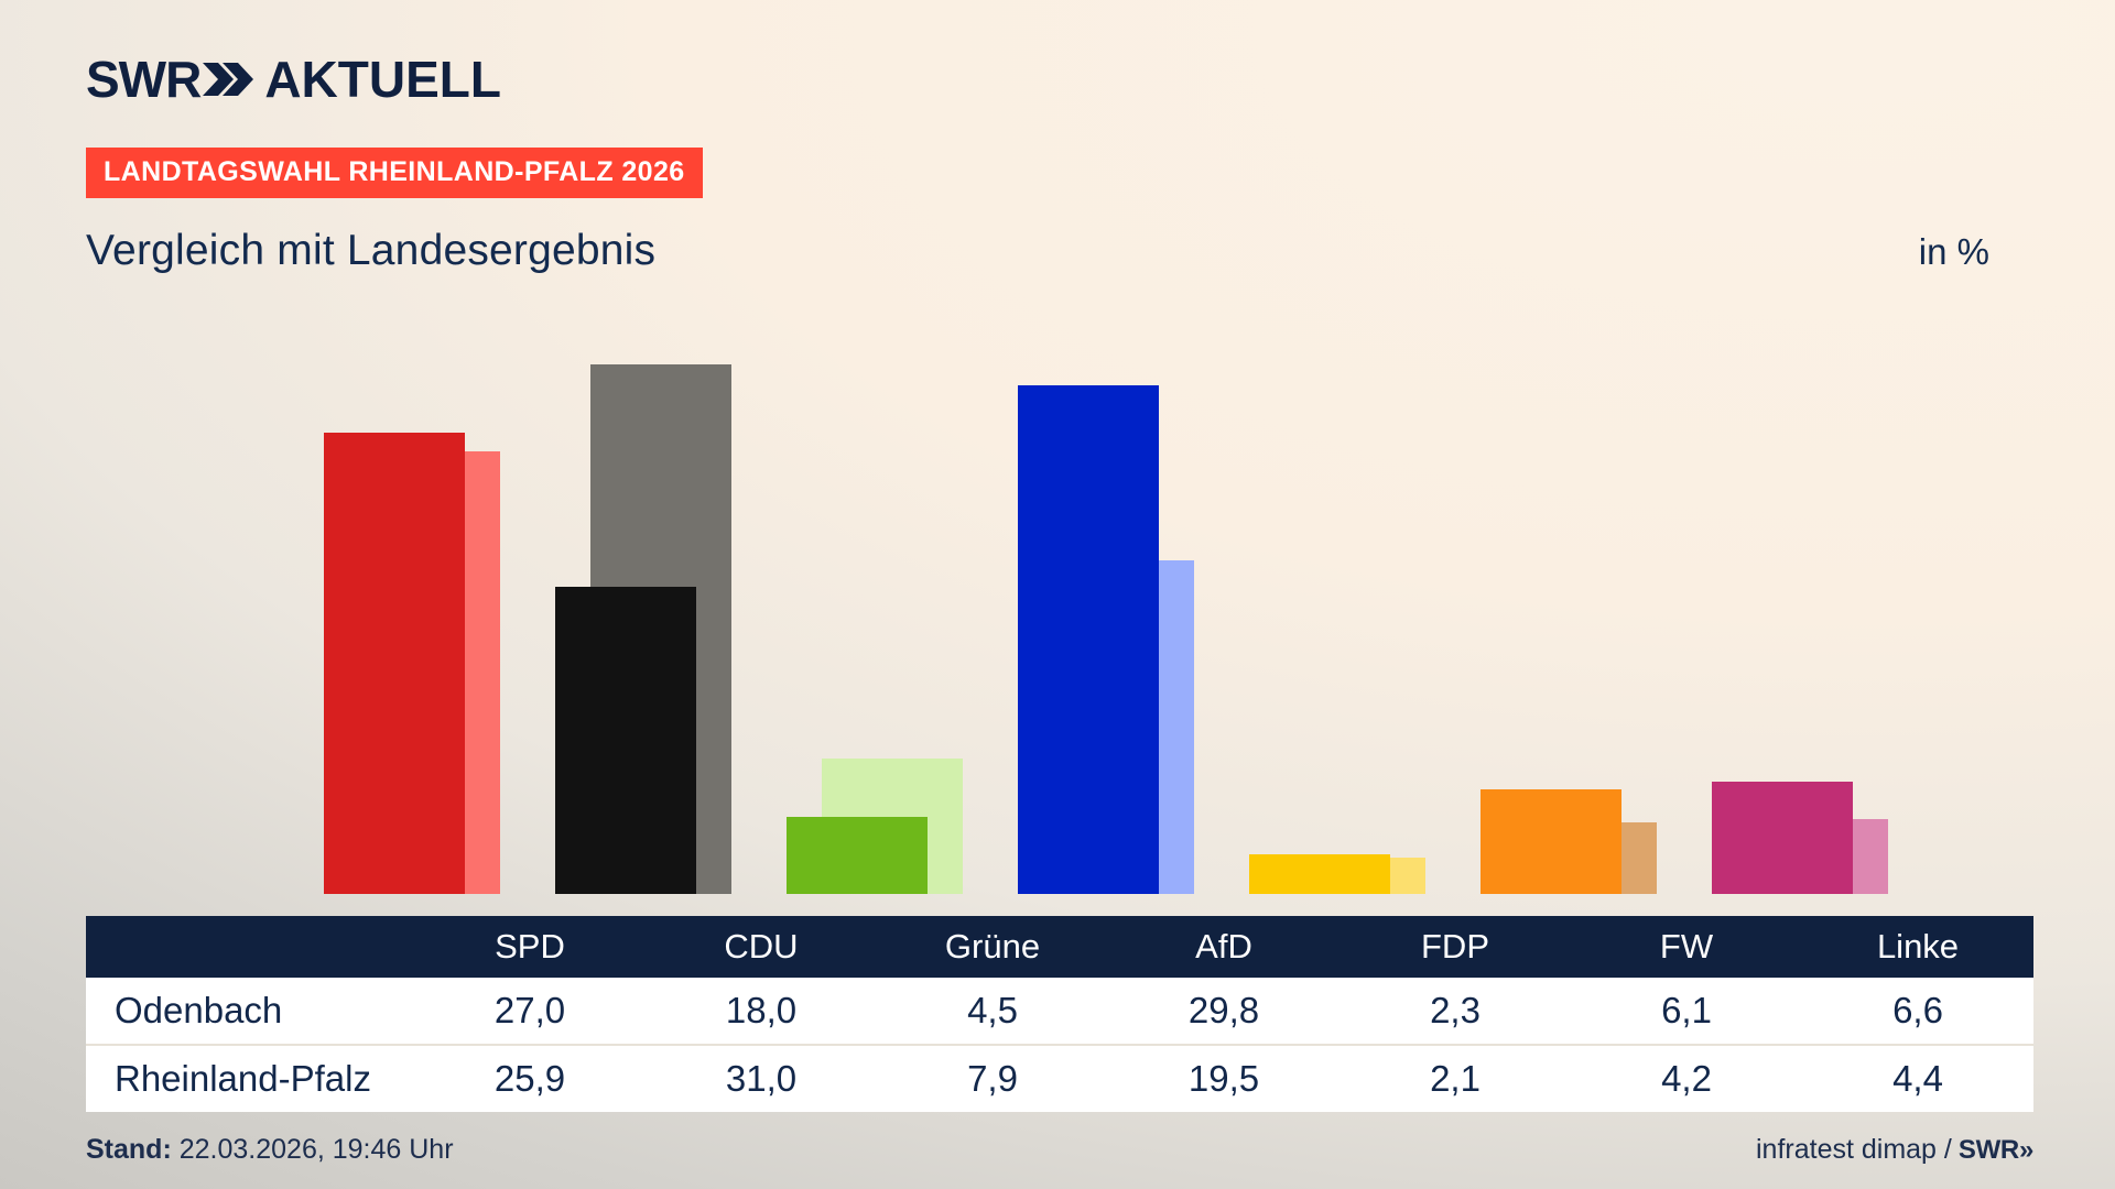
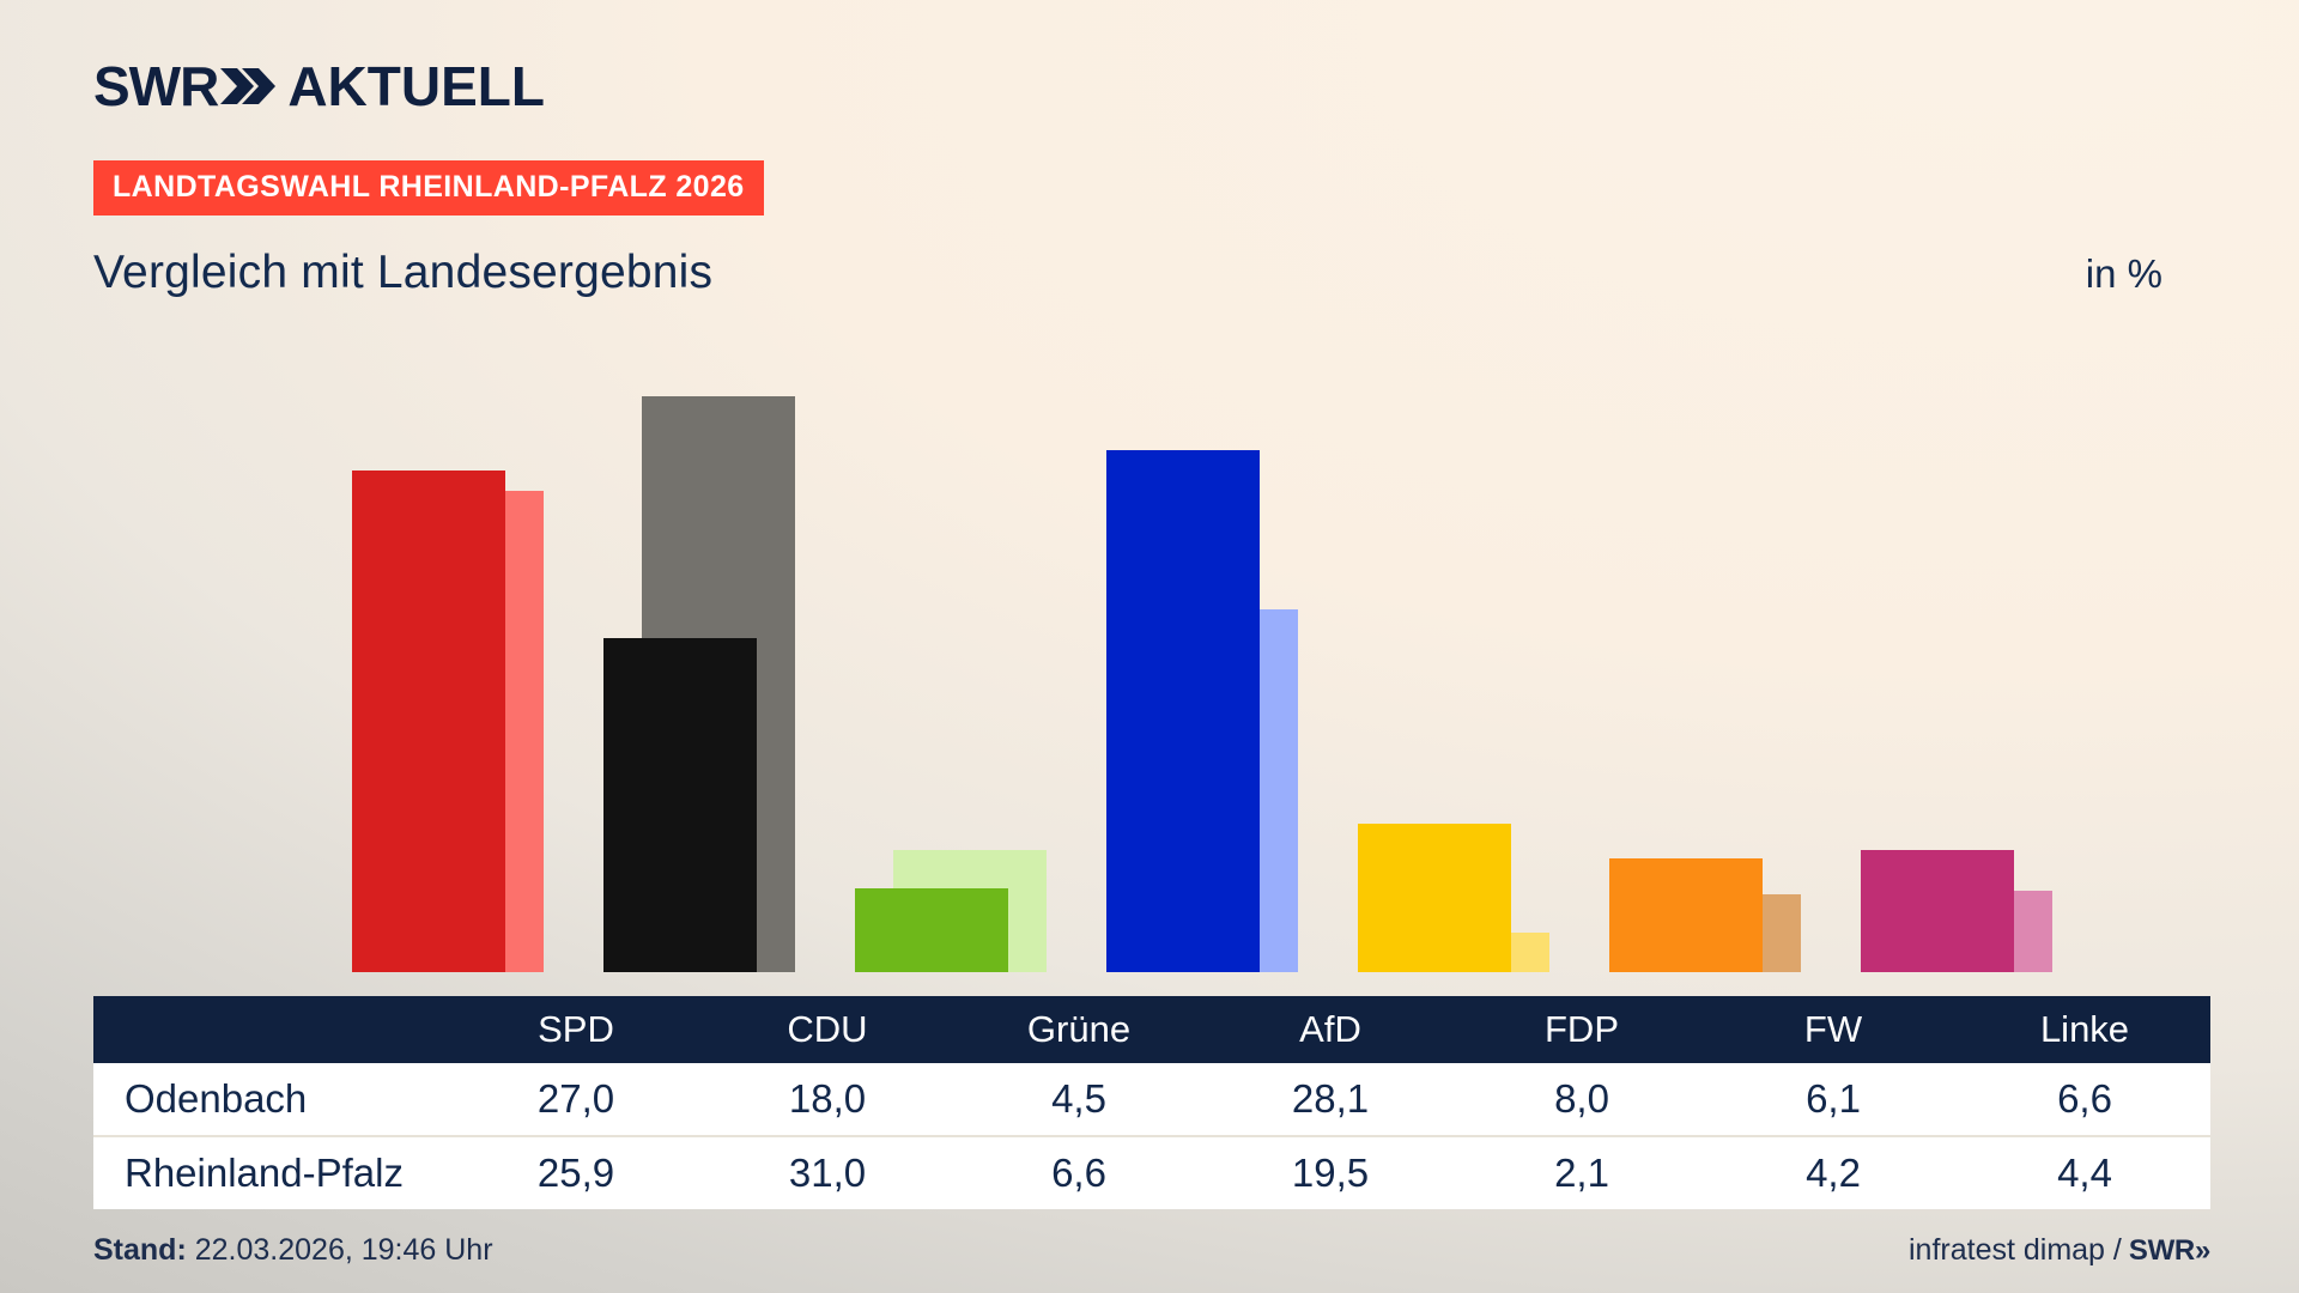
Rheinland-Pfalz/Grüne: 7,9 -> 6,6
Odenbach/AfD: 29,8 -> 28,1
Odenbach/FDP: 2,3 -> 8,0
